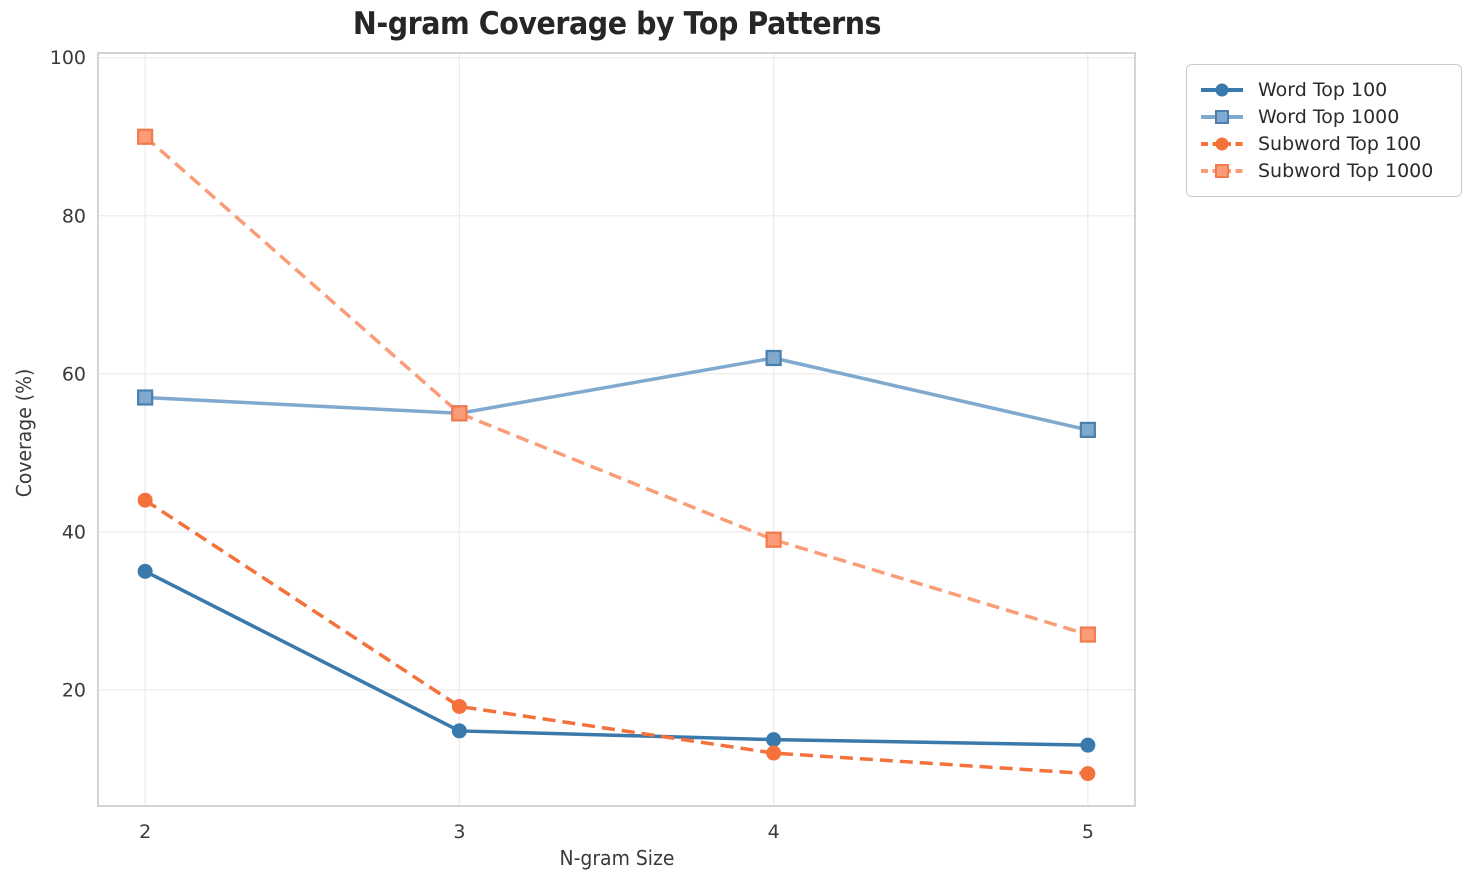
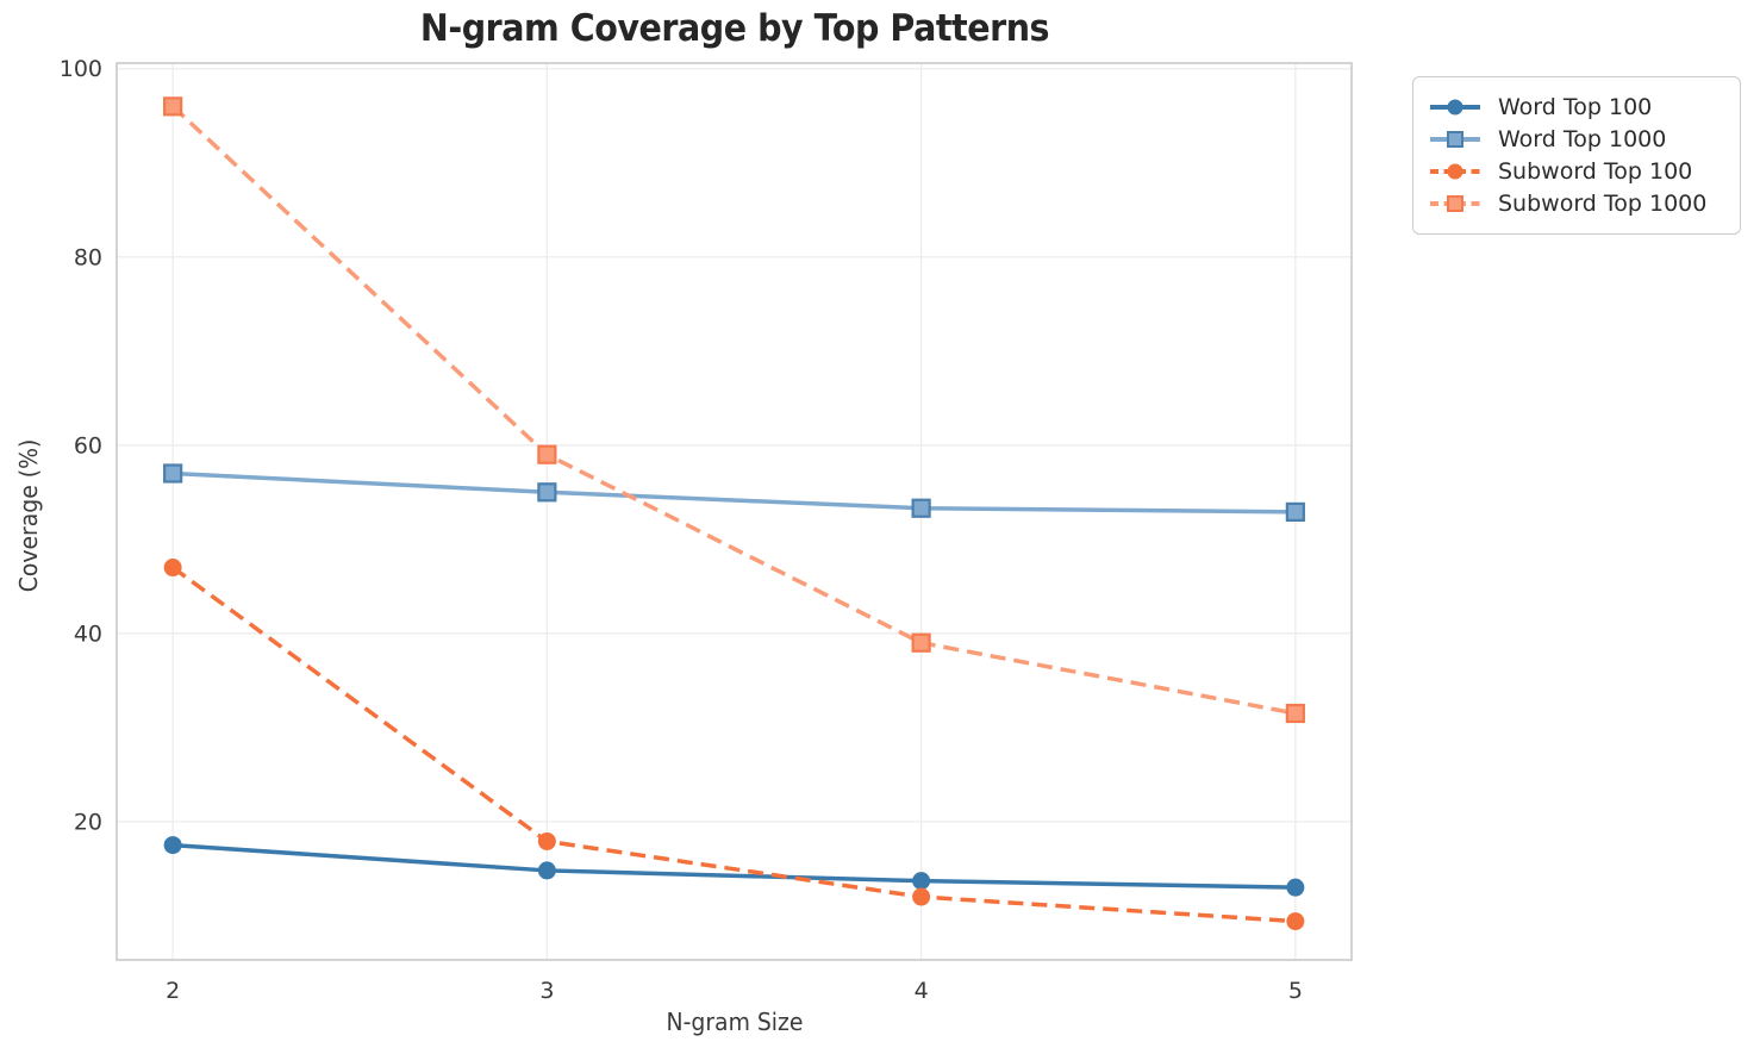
Word Top 100/2: 35 -> 18
Subword Top 100/2: 44 -> 47
Subword Top 1000/2: 90 -> 96
Subword Top 1000/3: 55 -> 59
Word Top 1000/4: 62 -> 53
Subword Top 1000/5: 27 -> 32
